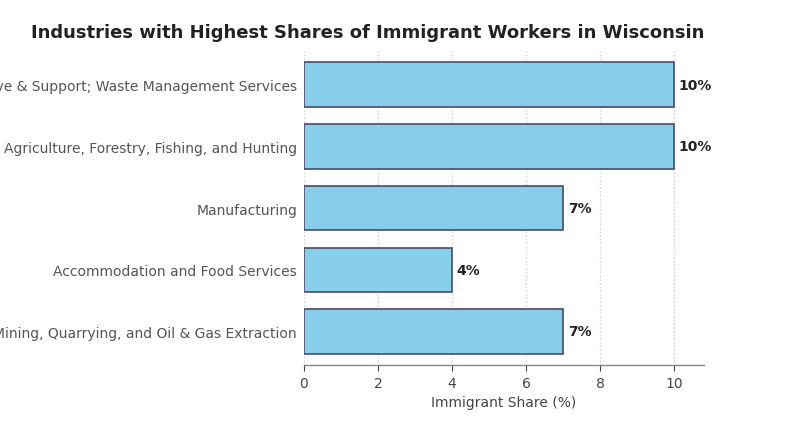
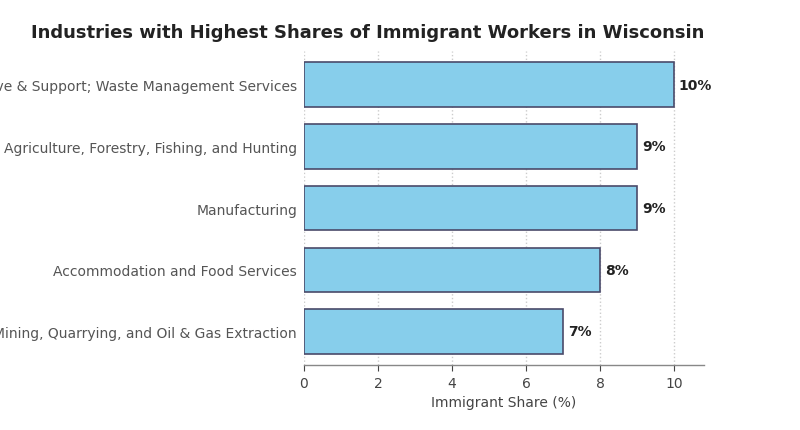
Agriculture, Forestry, Fishing, and Hunting: 10% -> 9%
Manufacturing: 7% -> 9%
Accommodation and Food Services: 4% -> 8%
